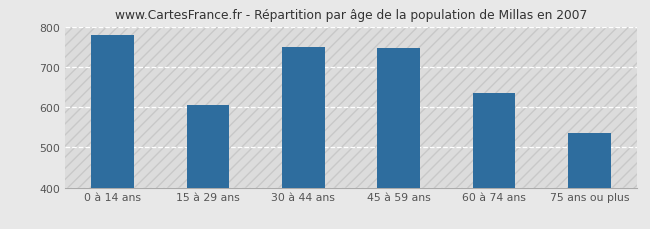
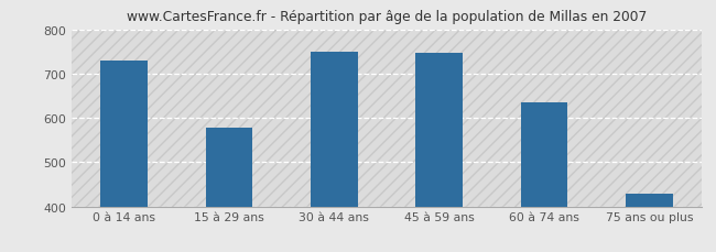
0 à 14 ans: 780 -> 730
15 à 29 ans: 605 -> 578
75 ans ou plus: 535 -> 428
